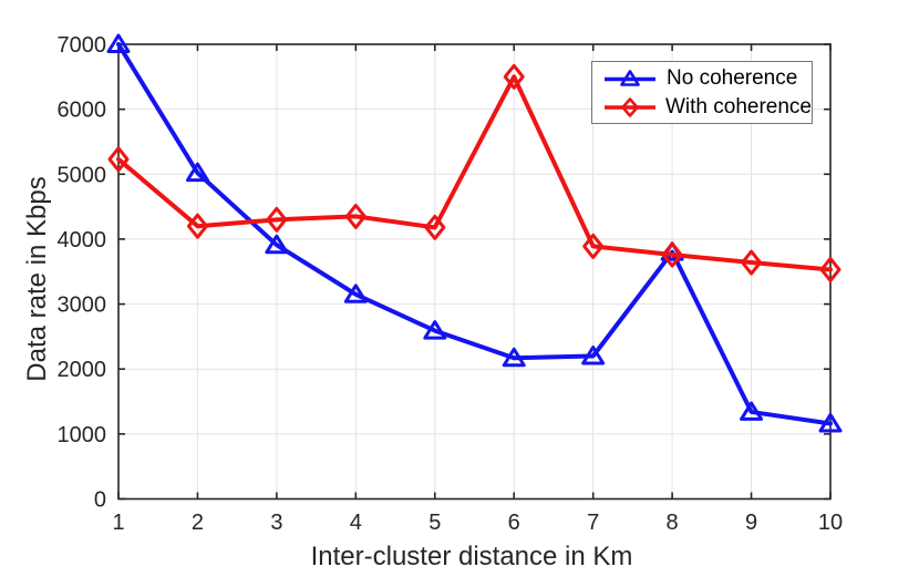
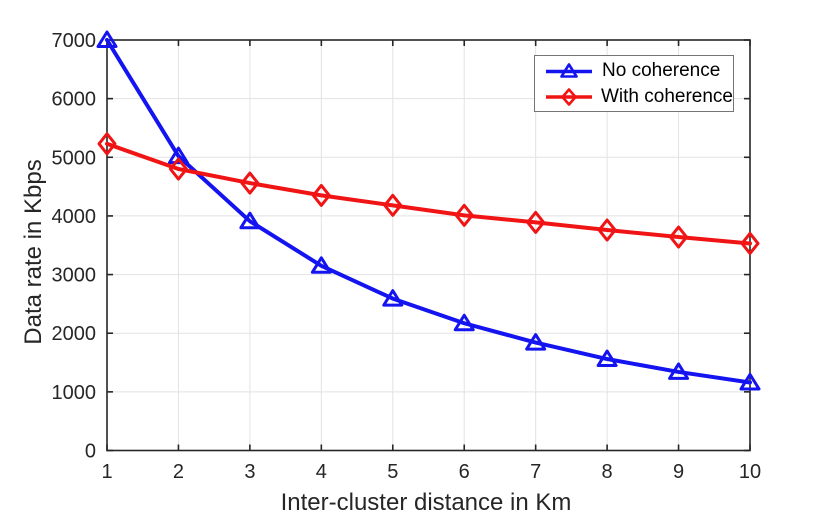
With coherence/2: 4200 -> 4800
With coherence/3: 4300 -> 4600
With coherence/6: 6500 -> 4000
No coherence/7: 2200 -> 1800
No coherence/8: 3800 -> 1600
